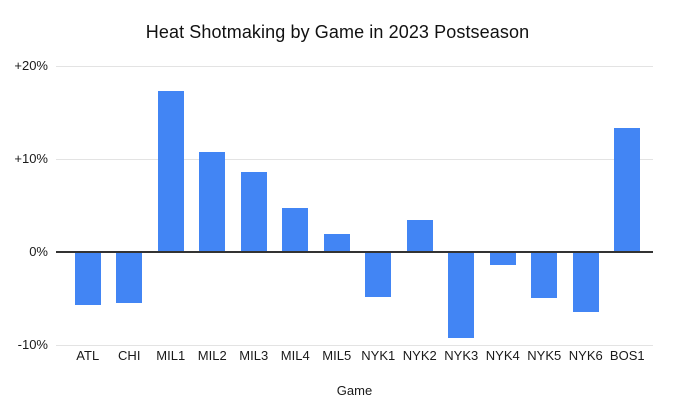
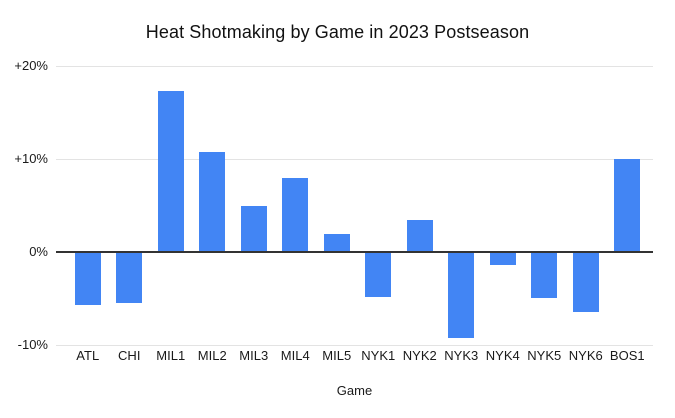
MIL3: 9% -> 5%
MIL4: 5% -> 8%
BOS1: 13% -> 10%
